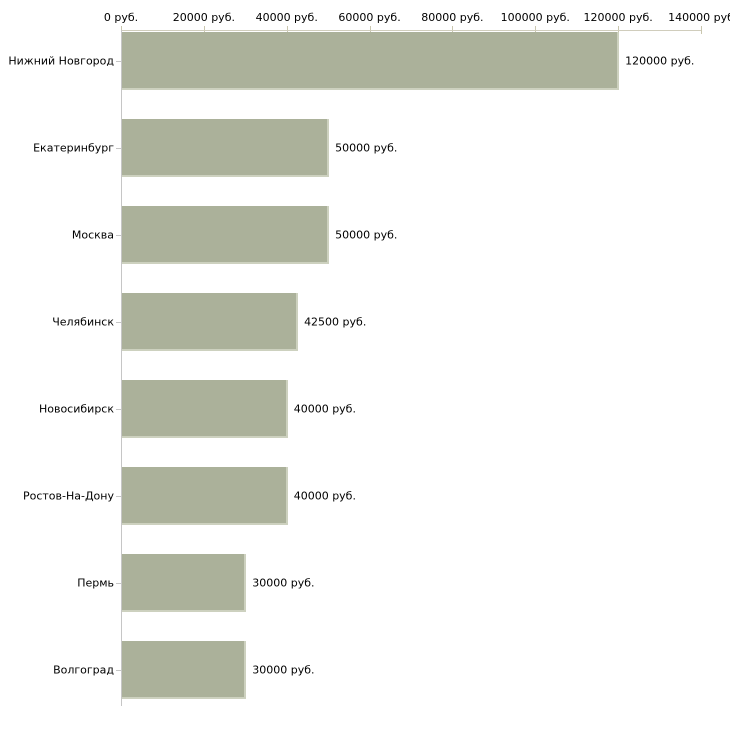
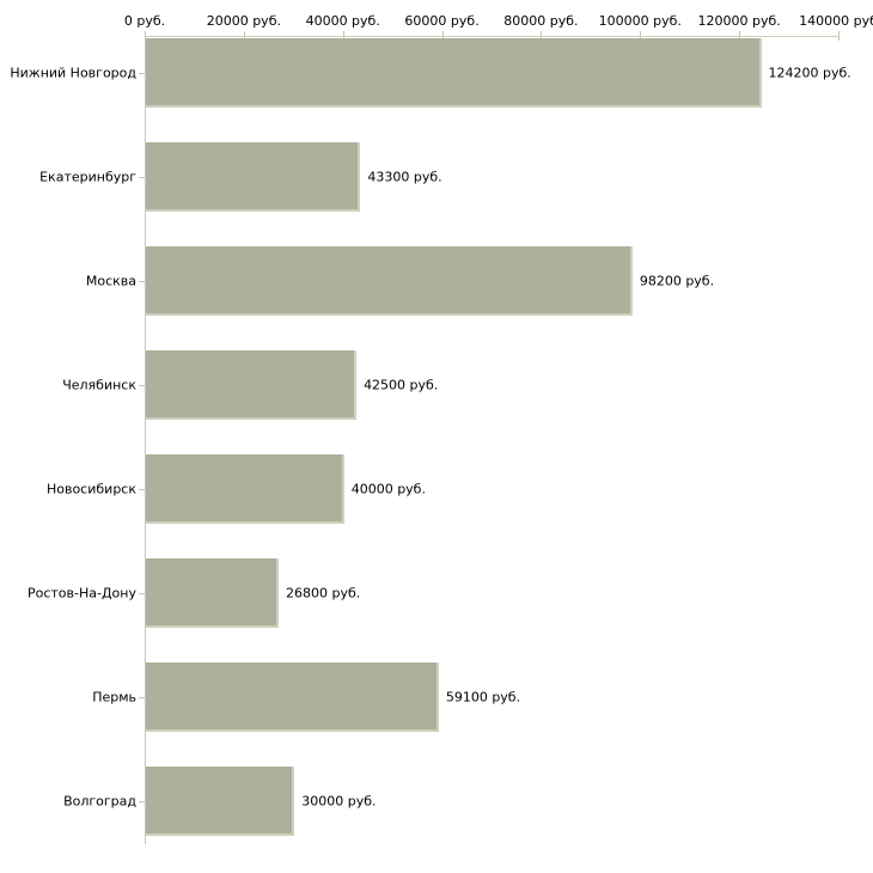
Нижний Новгород: 120000 -> 124200
Екатеринбург: 50000 -> 43300
Москва: 50000 -> 98200
Ростов-На-Дону: 40000 -> 26800
Пермь: 30000 -> 59100
